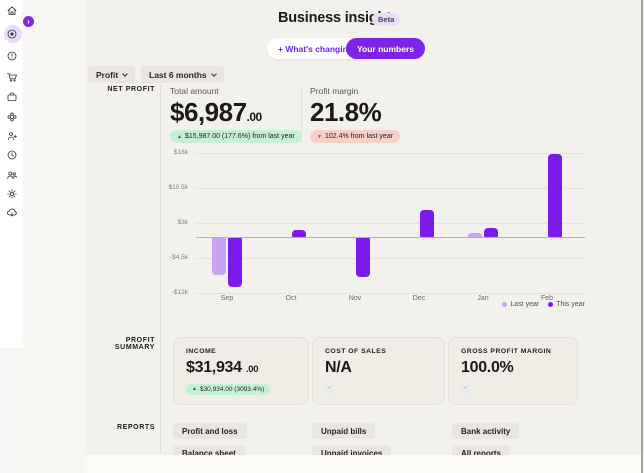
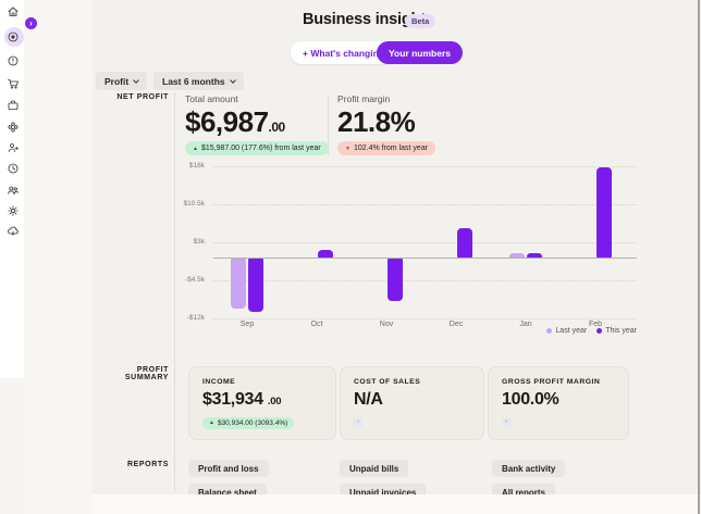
Last year/Sep: -$8k -> -$10k
This year/Jan: $2k -> $1k
